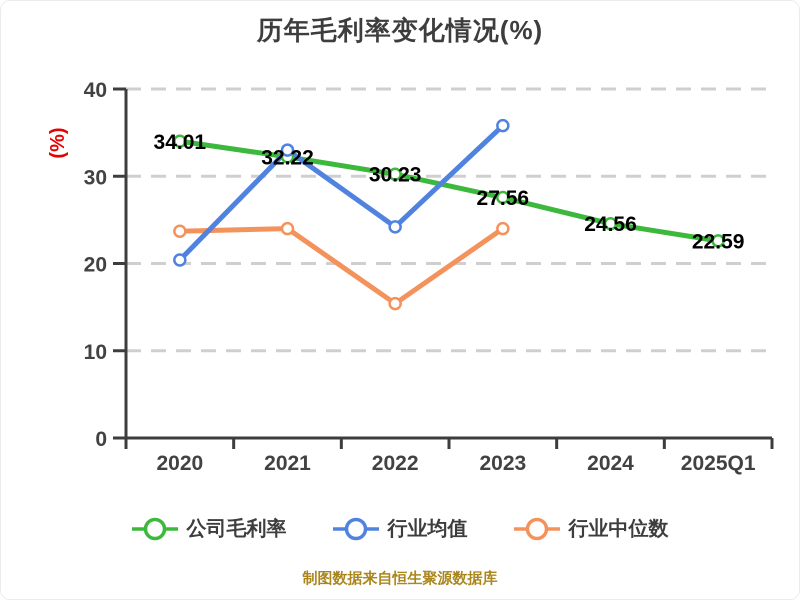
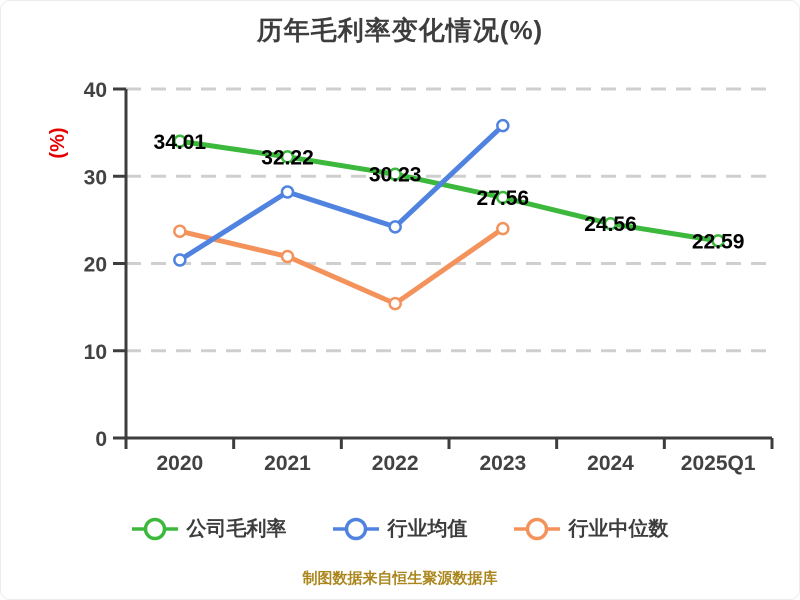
行业均值/2021: 33 -> 28
行业中位数/2021: 24 -> 21
